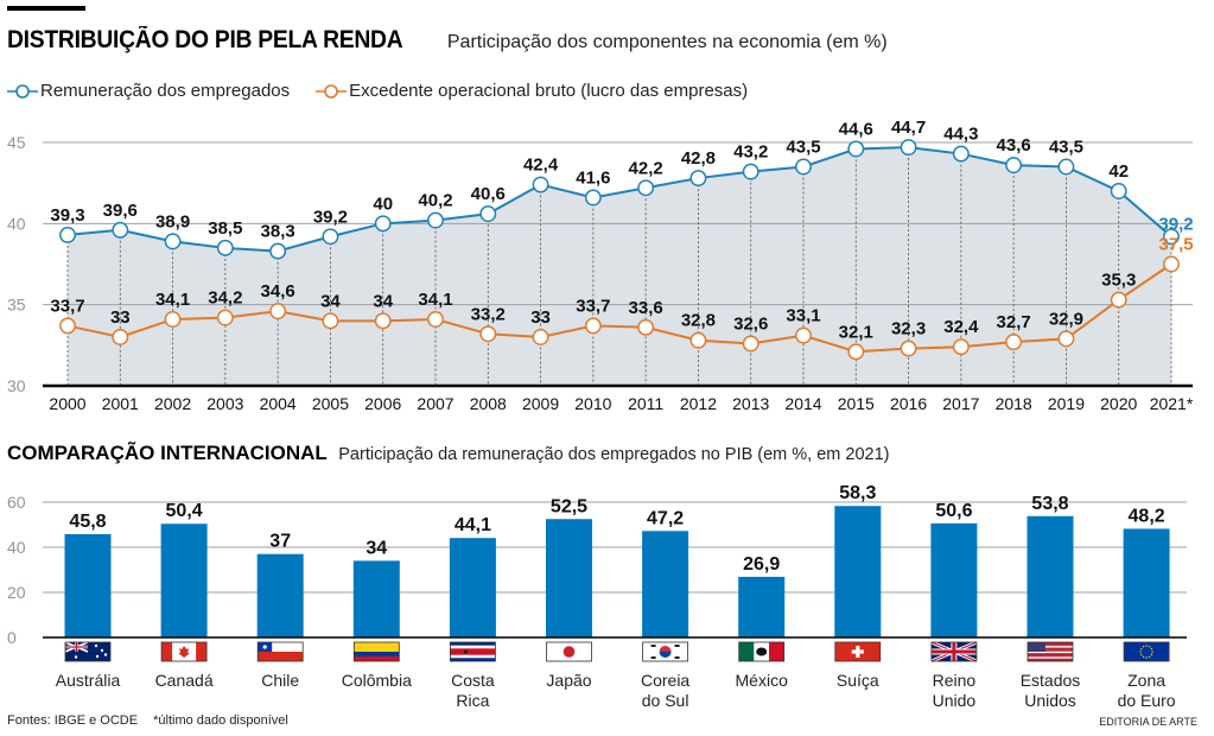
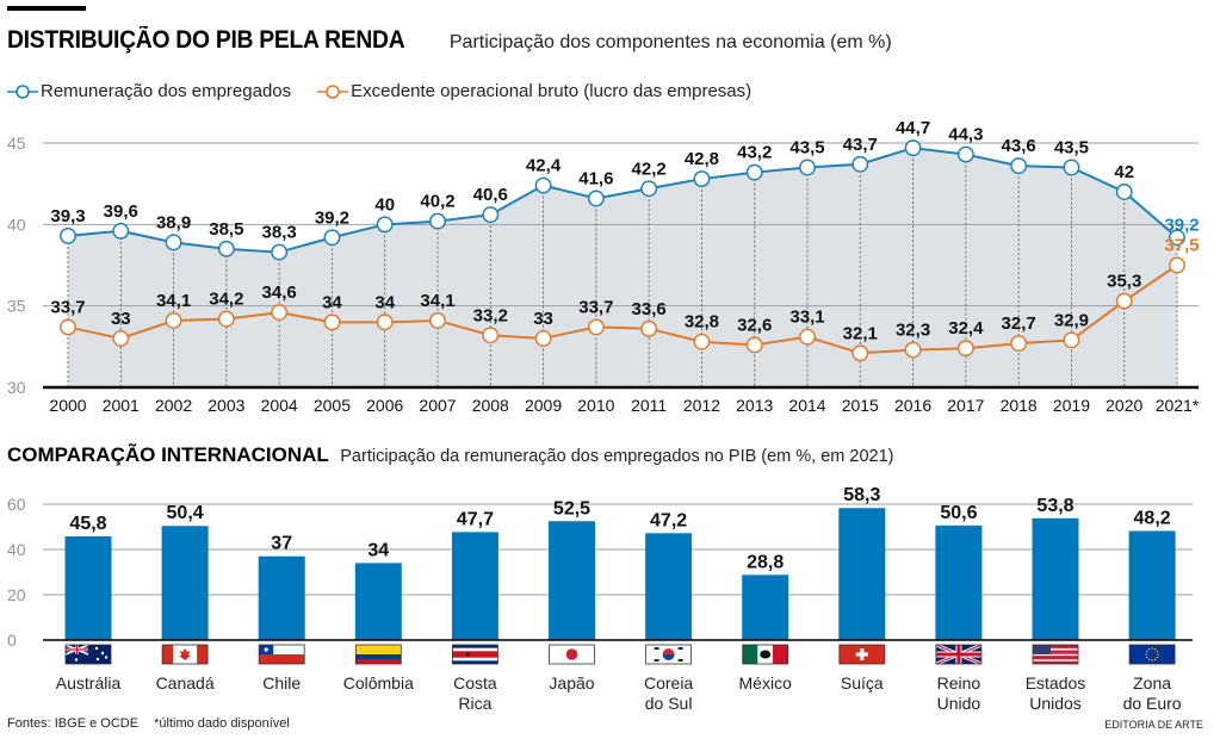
DISTRIBUIÇÃO DO PIB PELA RENDA/Remuneração dos empregados/2015: 44,6 -> 43,7
COMPARAÇÃO INTERNACIONAL/Costa Rica: 44,1 -> 47,7
COMPARAÇÃO INTERNACIONAL/México: 26,9 -> 28,8
